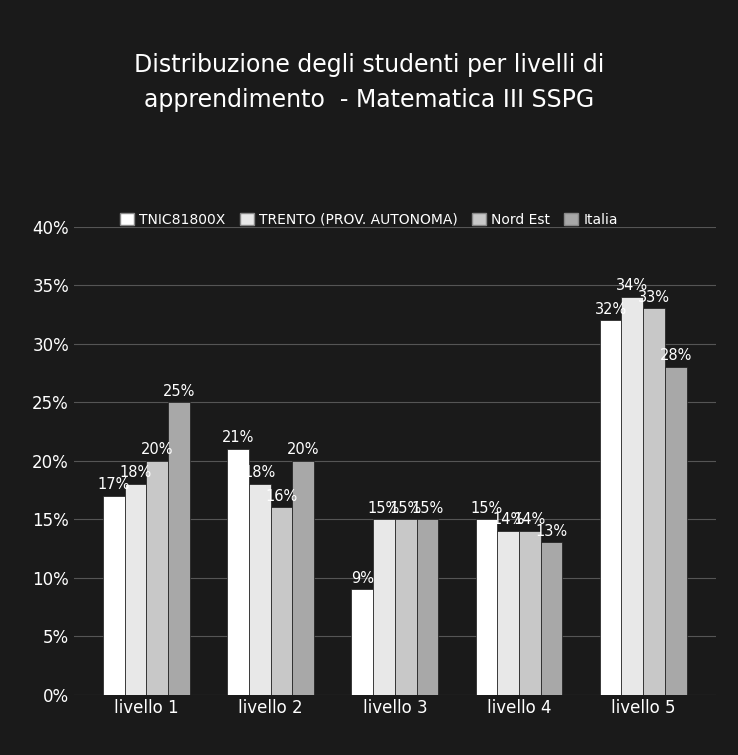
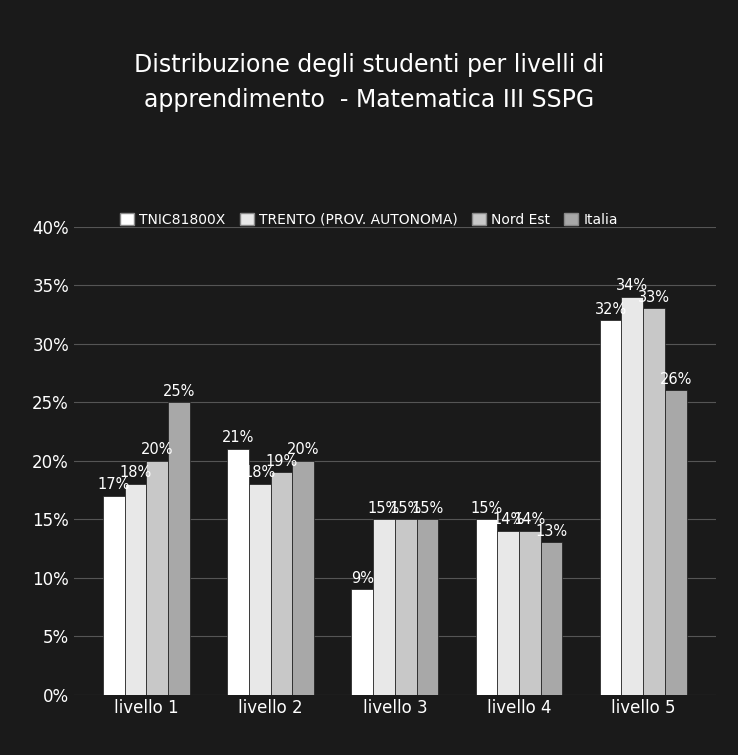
Nord Est/livello 2: 16% -> 19%
Italia/livello 5: 28% -> 26%
